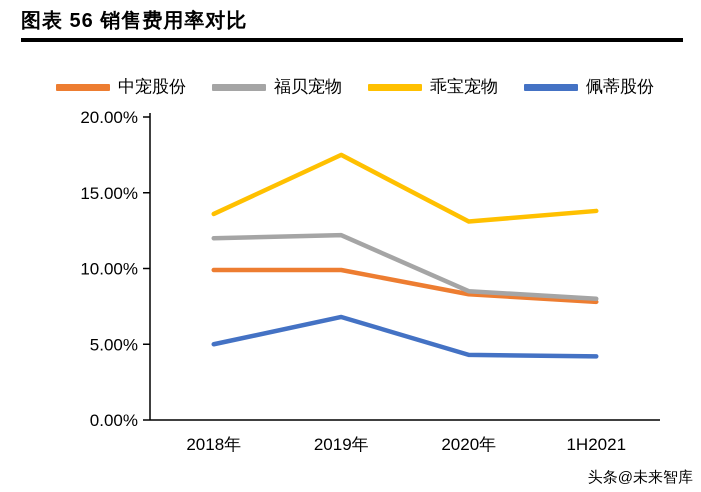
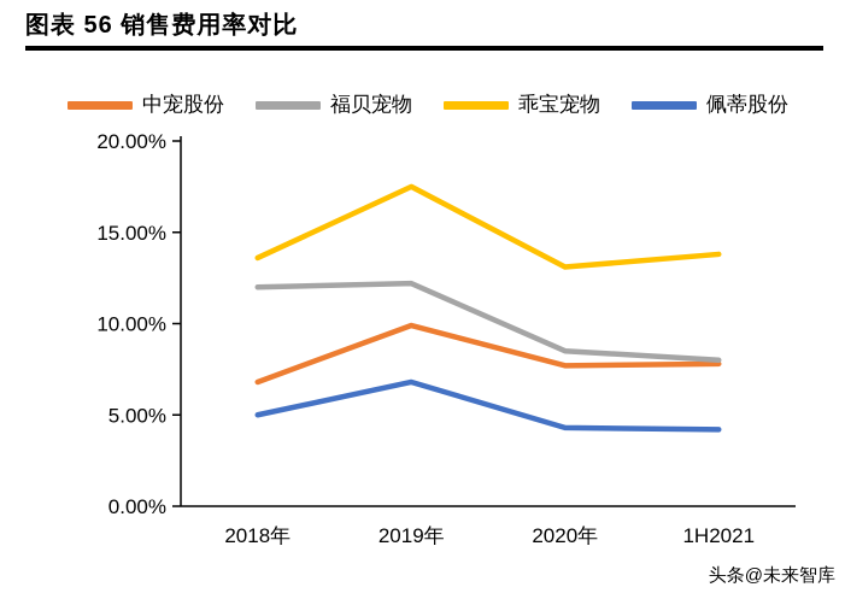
中宠股份/2018年: 9.9% -> 6.8%
中宠股份/2020年: 8.3% -> 7.7%
